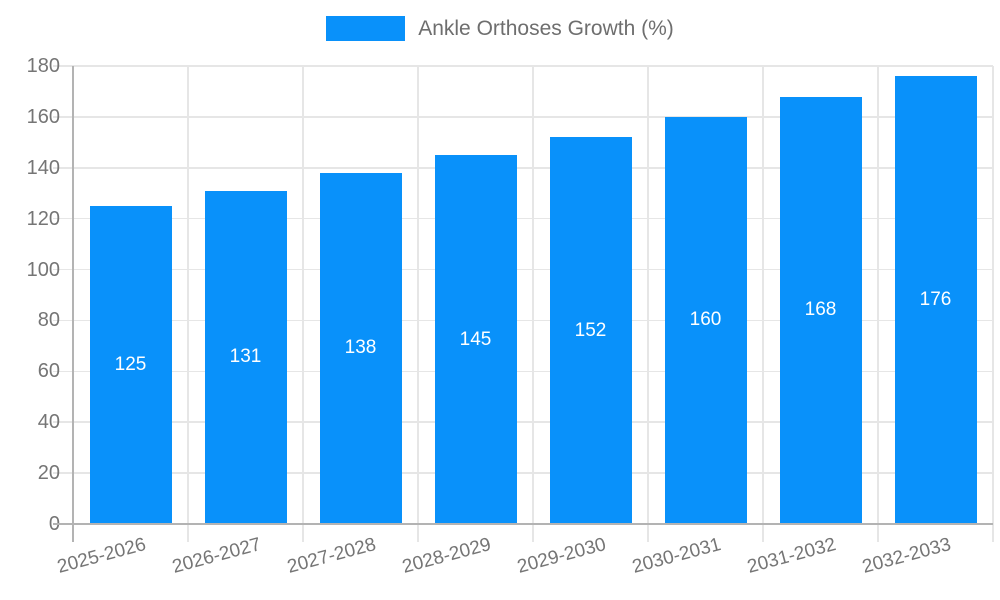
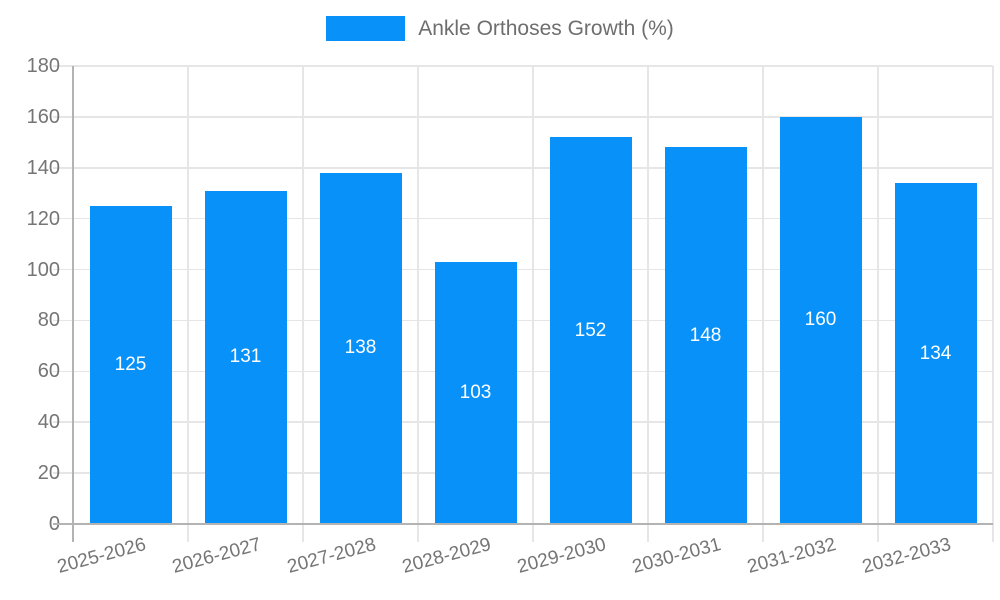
2028-2029: 145 -> 103
2030-2031: 160 -> 148
2031-2032: 168 -> 160
2032-2033: 176 -> 134
